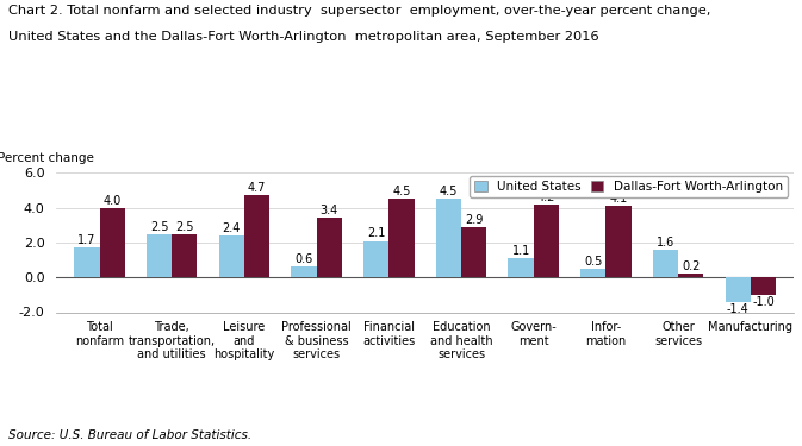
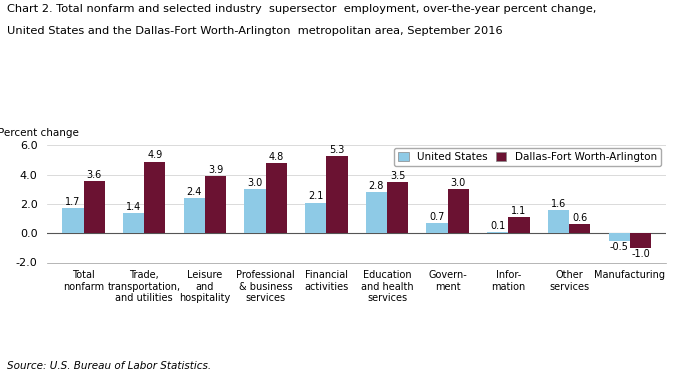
Dallas-Fort Worth-Arlington/Total nonfarm: 4.0 -> 3.6
United States/Trade, transportation, and utilities: 2.5 -> 1.4
Dallas-Fort Worth-Arlington/Trade, transportation, and utilities: 2.5 -> 4.9
Dallas-Fort Worth-Arlington/Leisure and hospitality: 4.7 -> 3.9
United States/Professional & business services: 0.6 -> 3.0
Dallas-Fort Worth-Arlington/Professional & business services: 3.4 -> 4.8
Dallas-Fort Worth-Arlington/Financial activities: 4.5 -> 5.3
United States/Education and health services: 4.5 -> 2.8
Dallas-Fort Worth-Arlington/Education and health services: 2.9 -> 3.5
United States/Govern- ment: 1.1 -> 0.7
Dallas-Fort Worth-Arlington/Govern- ment: 4.2 -> 3.0
United States/Infor- mation: 0.5 -> 0.1
Dallas-Fort Worth-Arlington/Infor- mation: 4.1 -> 1.1
Dallas-Fort Worth-Arlington/Other services: 0.2 -> 0.6
United States/Manufacturing: -1.4 -> -0.5
